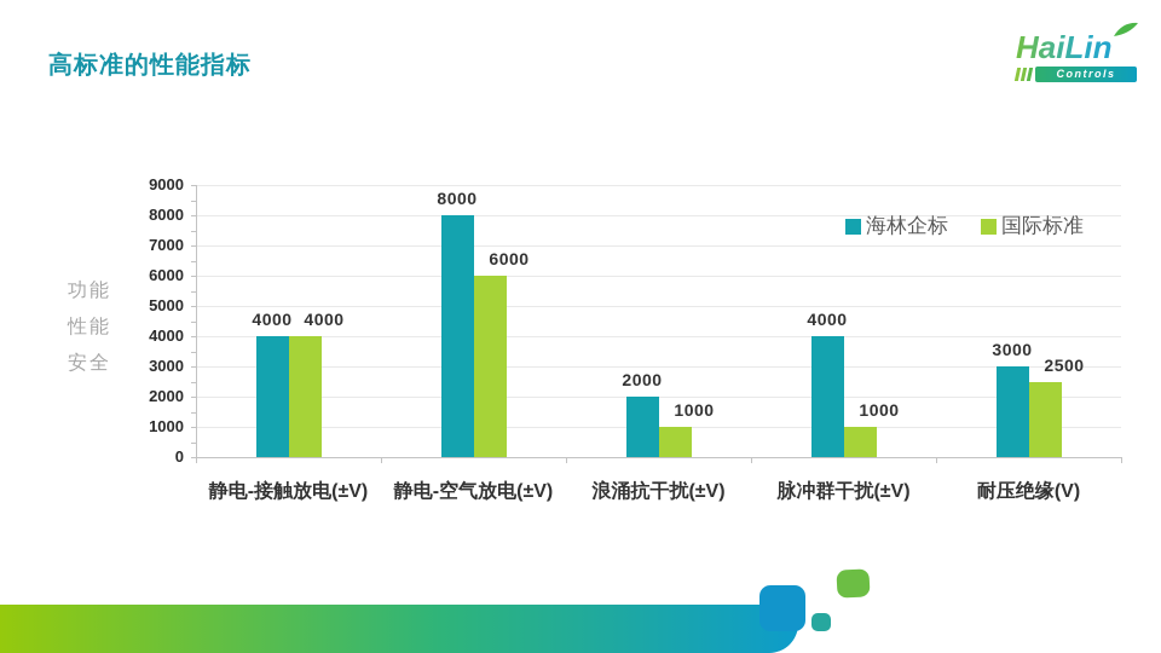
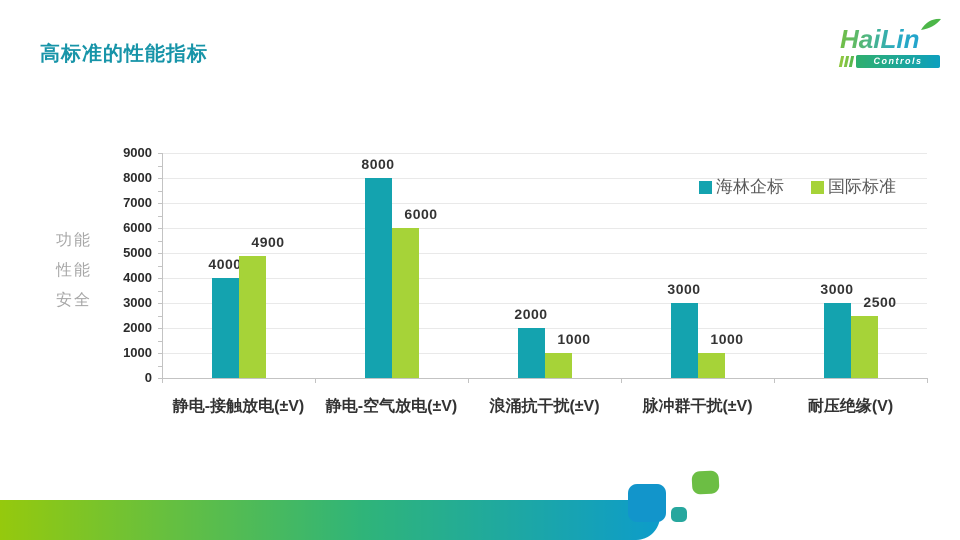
国际标准/静电-接触放电(±V): 4000 -> 4900
海林企标/脉冲群干扰(±V): 4000 -> 3000
